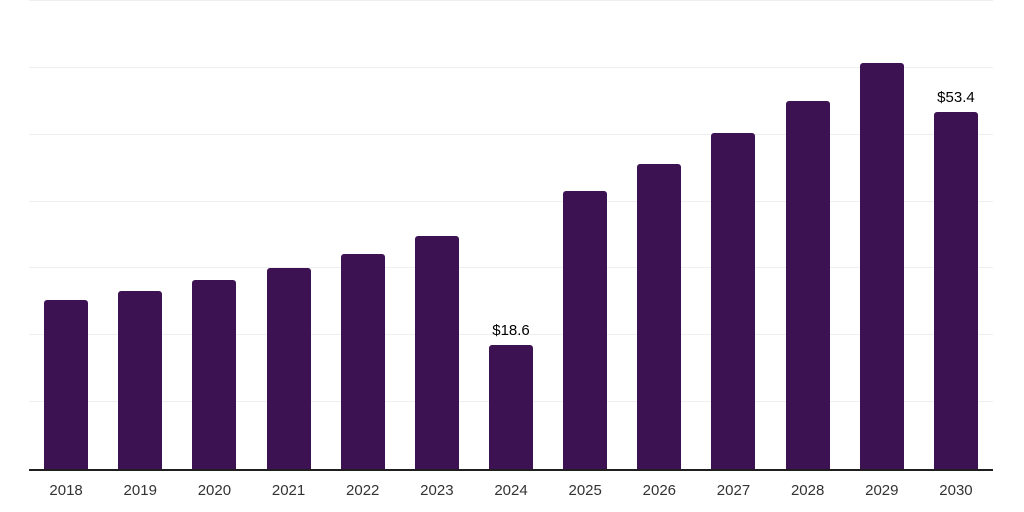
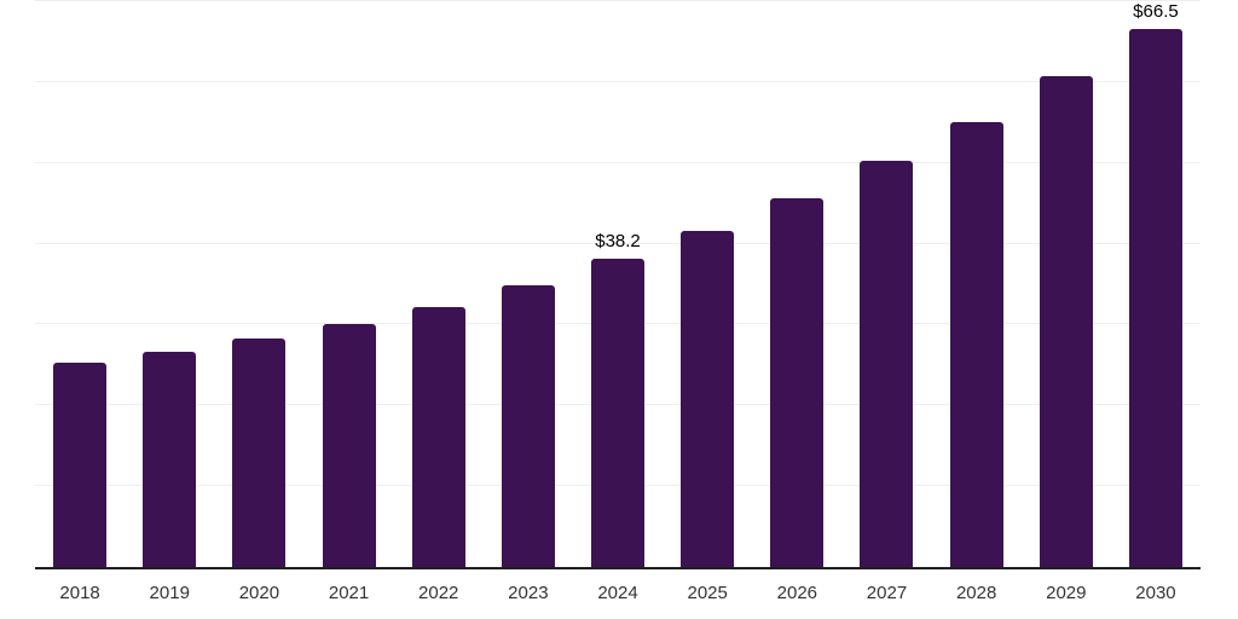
2024: $18.6 -> $38.2
2030: $53.4 -> $66.5
